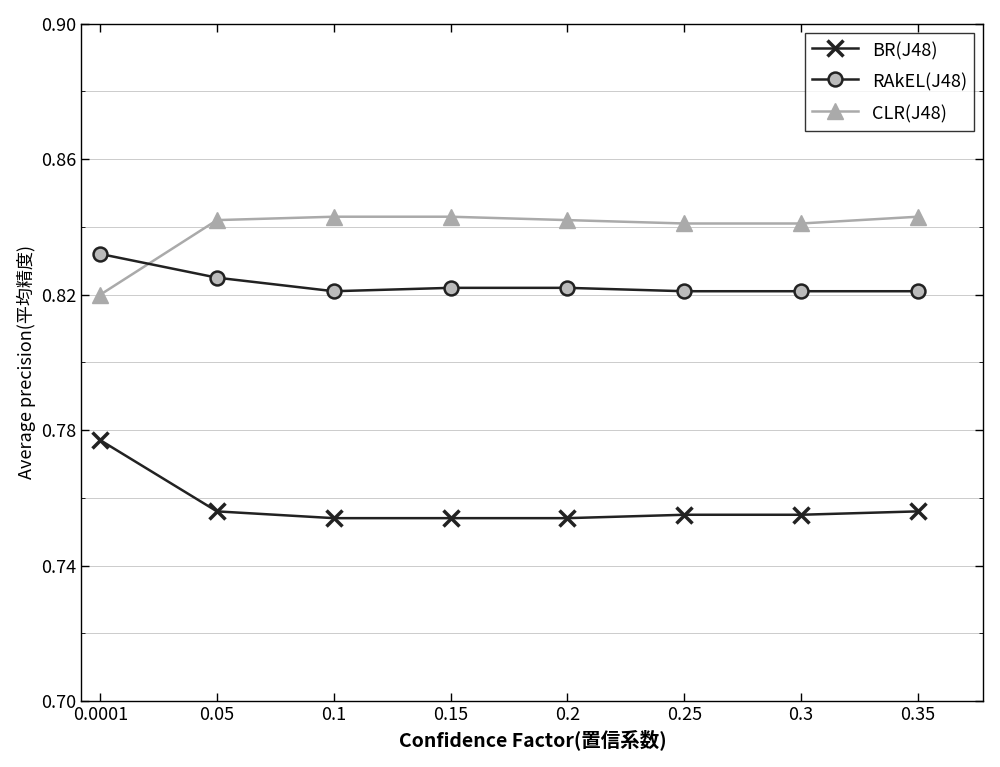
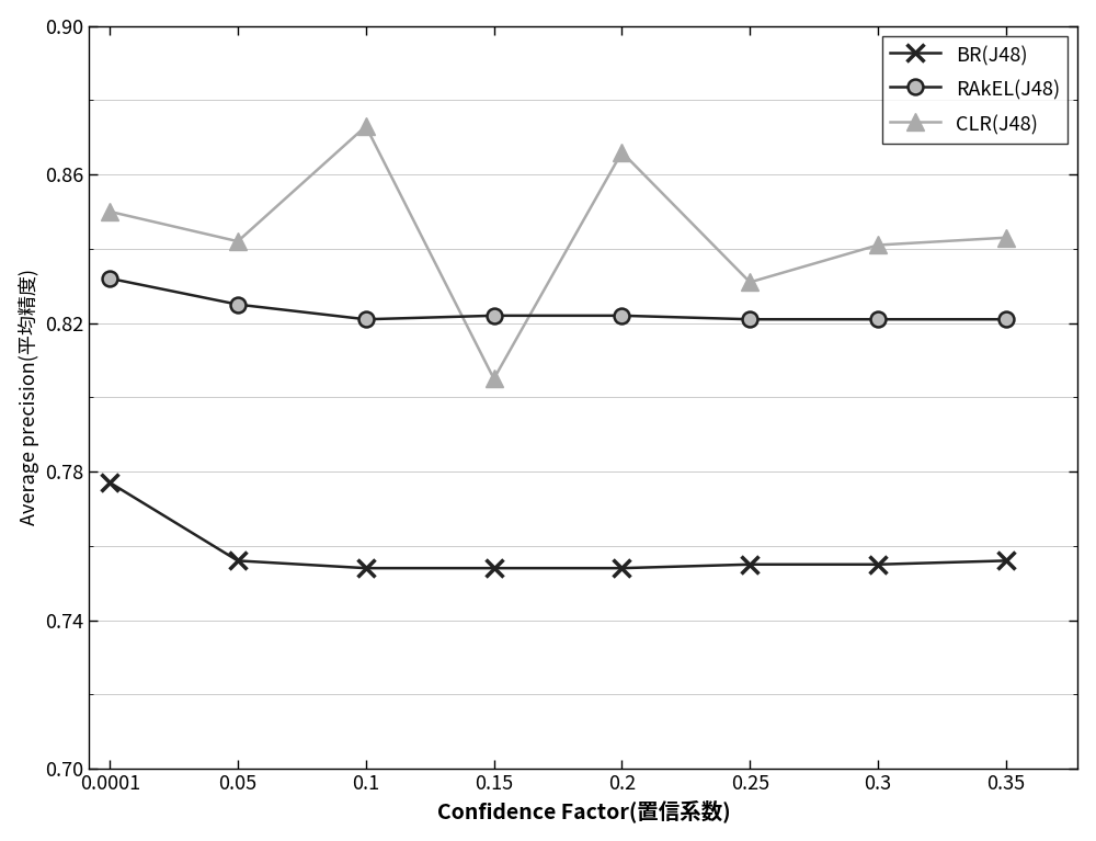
CLR(J48)/0.0001: 0.820 -> 0.850
CLR(J48)/0.1: 0.843 -> 0.873
CLR(J48)/0.15: 0.843 -> 0.805
CLR(J48)/0.2: 0.842 -> 0.866
CLR(J48)/0.25: 0.841 -> 0.831
